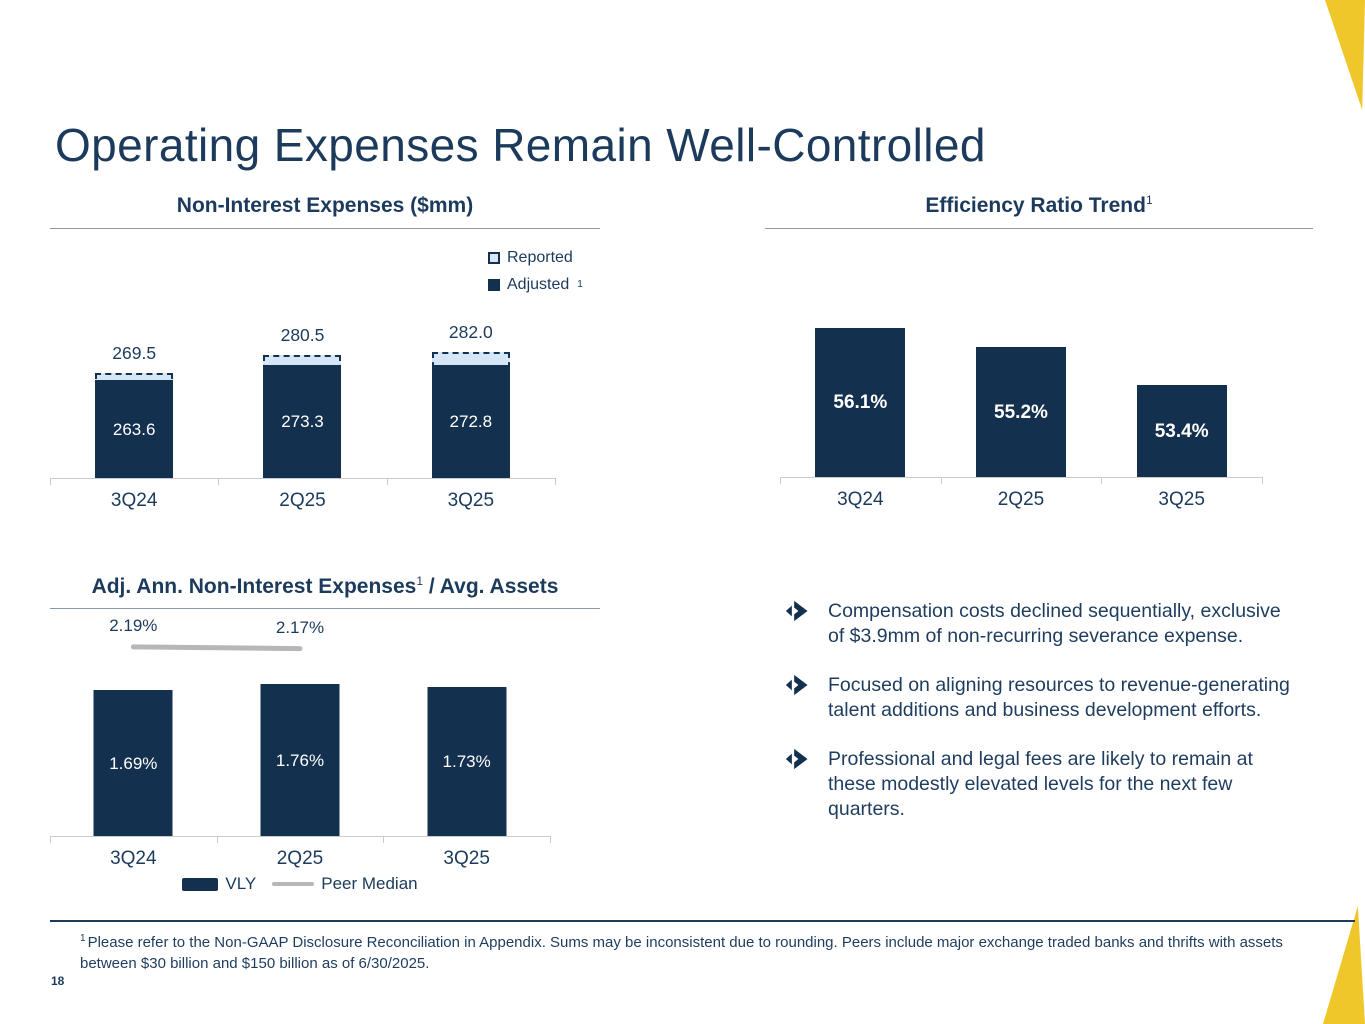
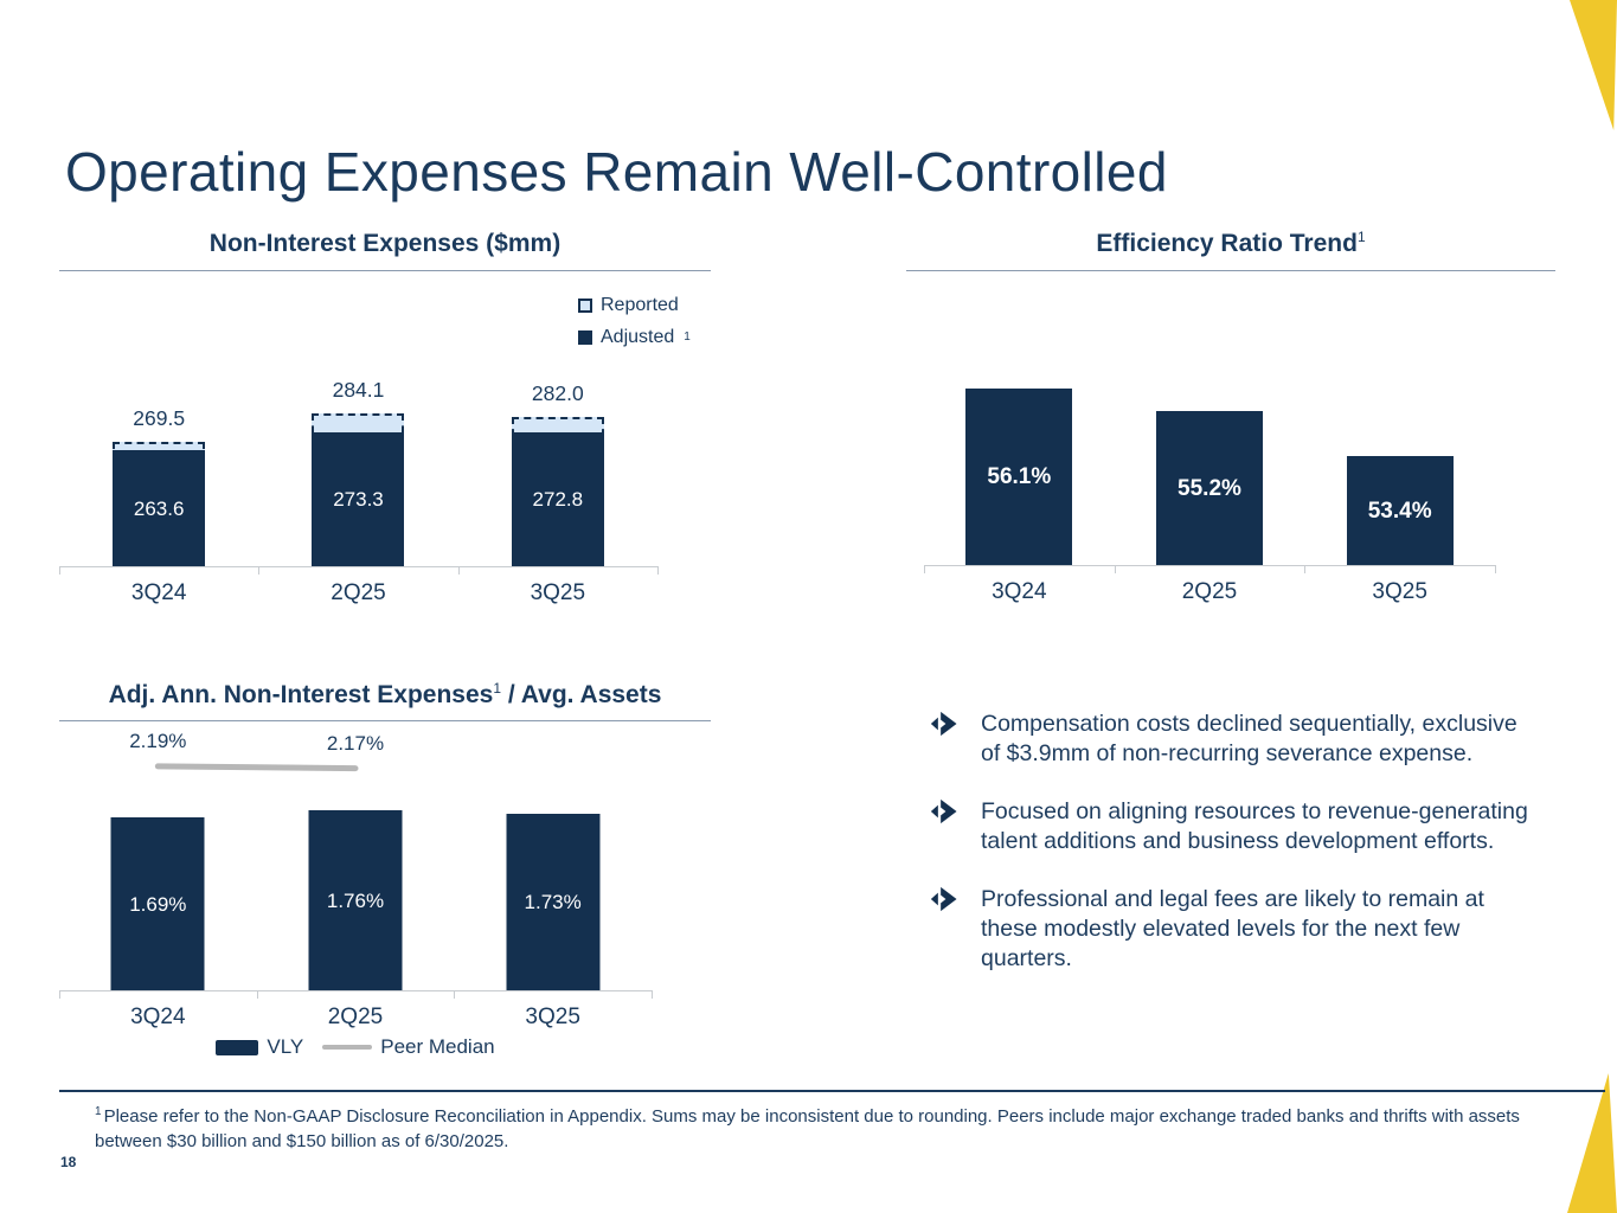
Non-Interest Expenses ($mm)/Reported/2Q25: 280.5 -> 284.1
